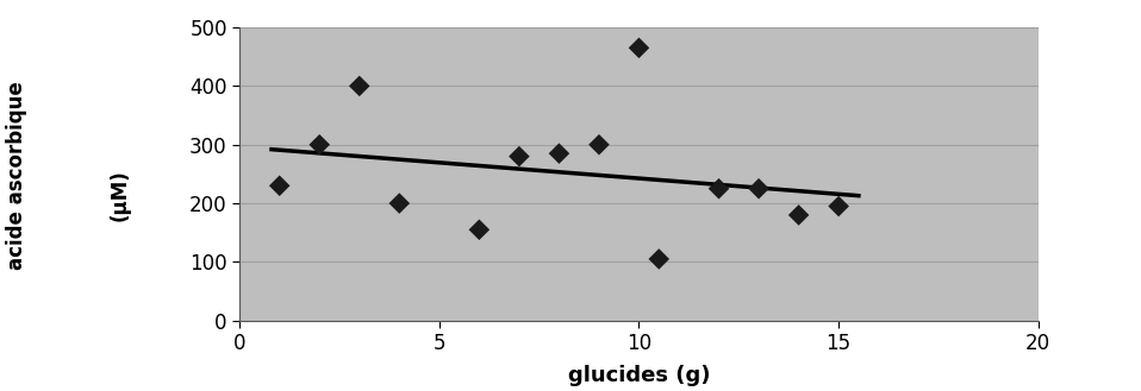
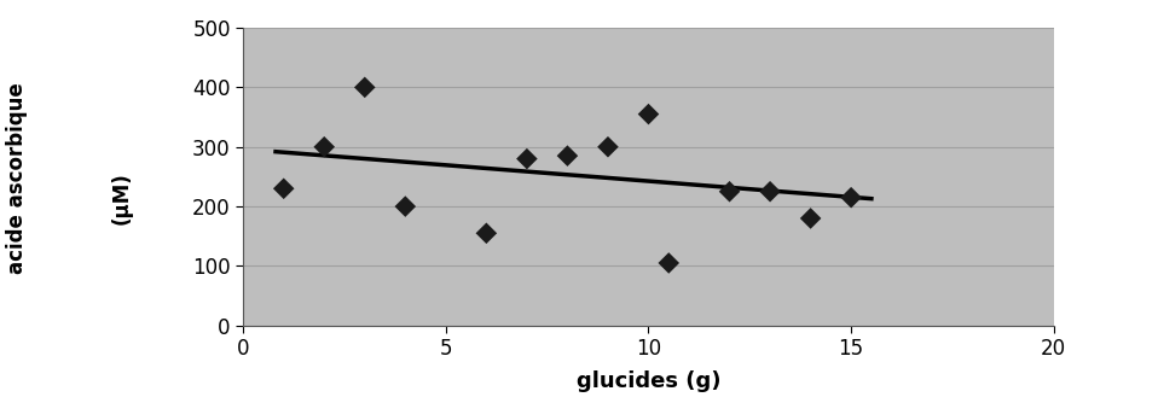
10: 465 -> 355
15: 195 -> 215
